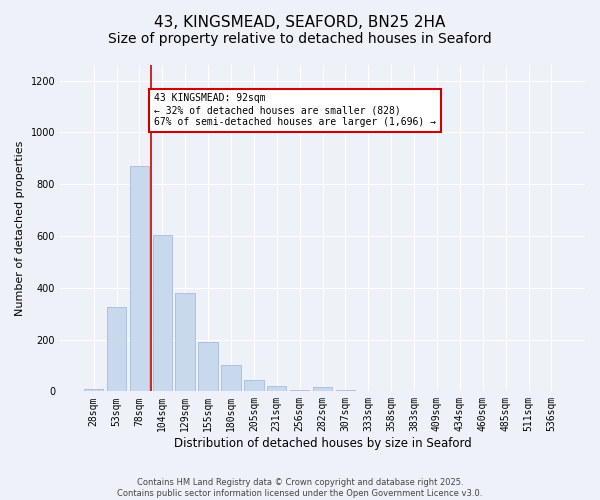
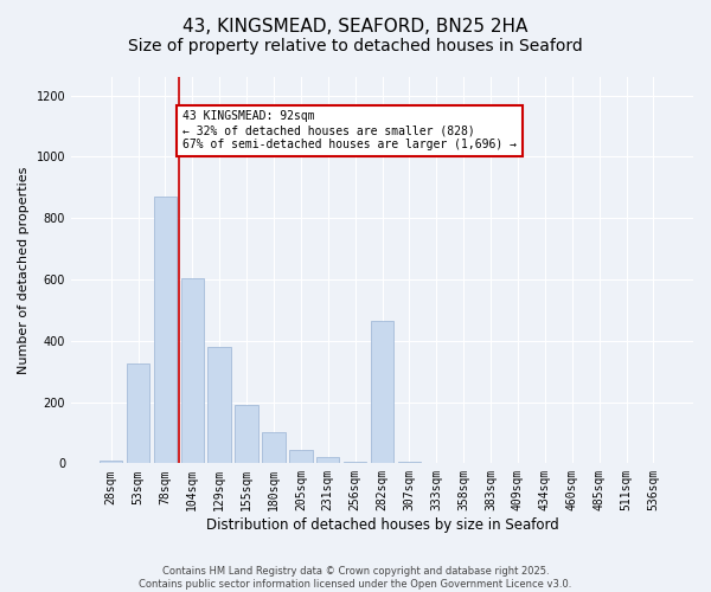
282sqm: 18 -> 465
